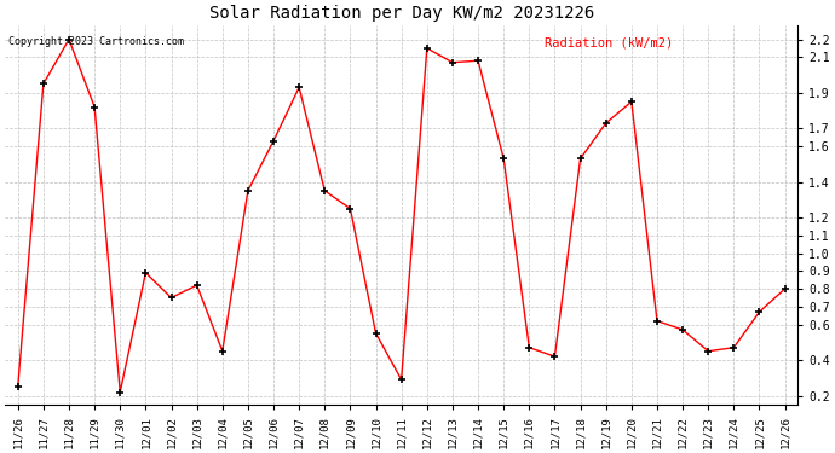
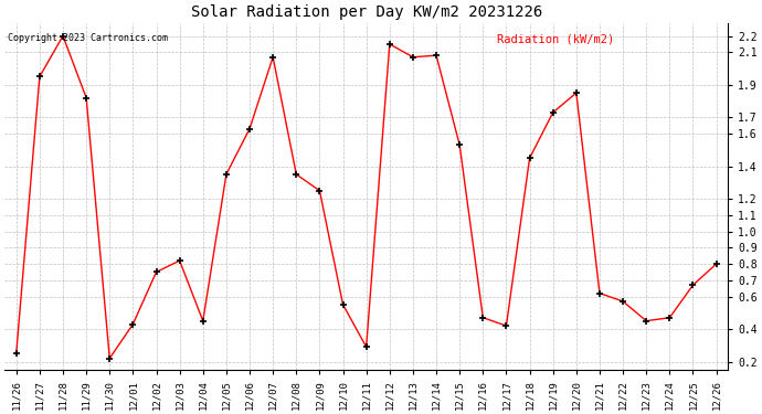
12/01: 0.89 -> 0.43
12/07: 1.93 -> 2.07
12/18: 1.53 -> 1.45
